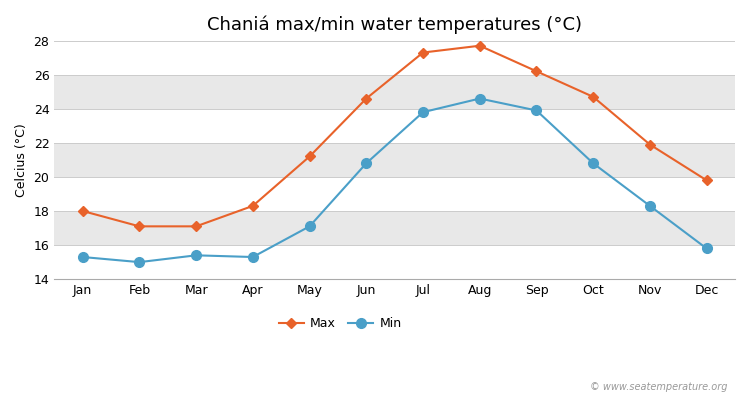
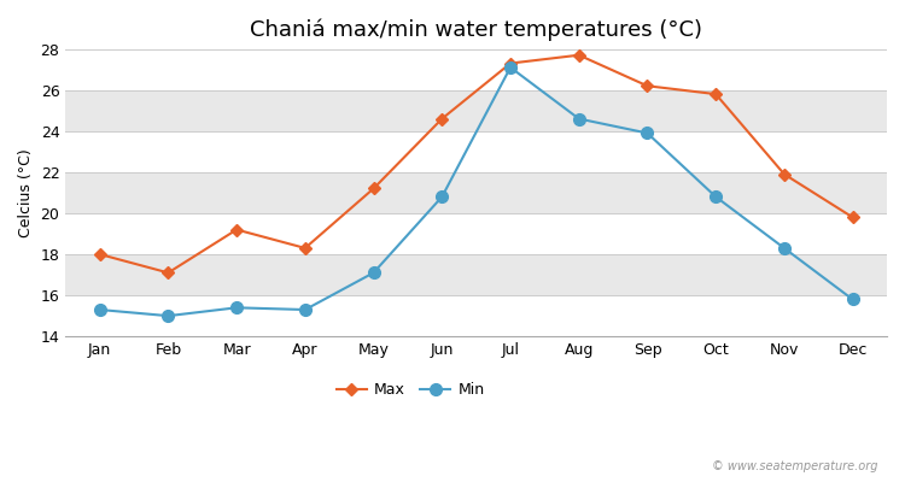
Max/Mar: 17.1 -> 19.2
Min/Jul: 23.8 -> 27.1
Max/Oct: 24.7 -> 25.8
